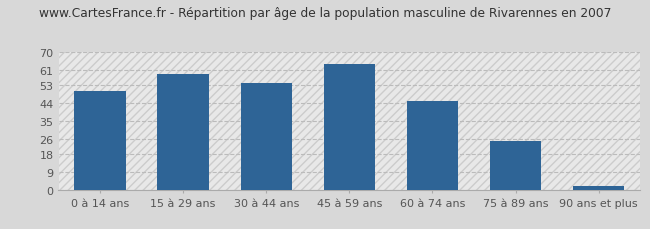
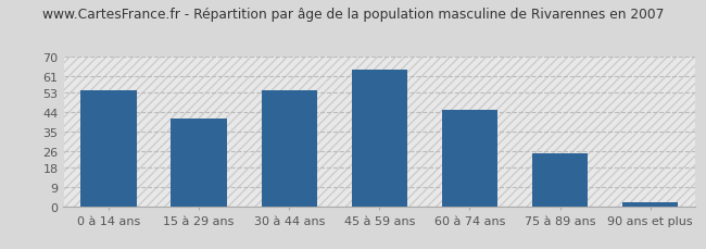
0 à 14 ans: 50 -> 54
15 à 29 ans: 59 -> 41
